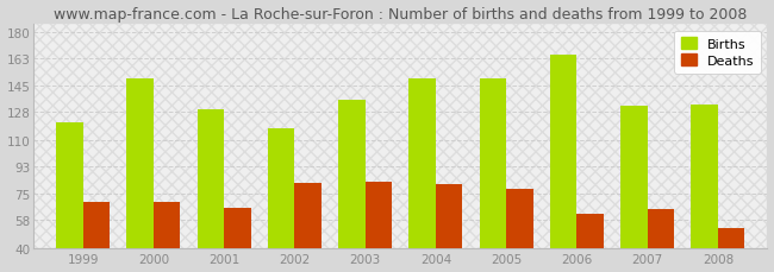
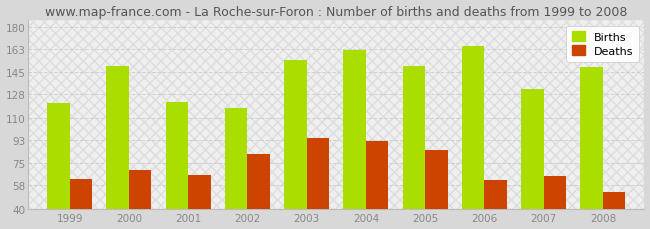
Deaths/1999: 70 -> 63
Births/2001: 130 -> 122
Births/2003: 136 -> 154
Deaths/2003: 83 -> 94
Births/2004: 150 -> 162
Deaths/2004: 81 -> 92
Deaths/2005: 78 -> 85
Births/2008: 133 -> 149
